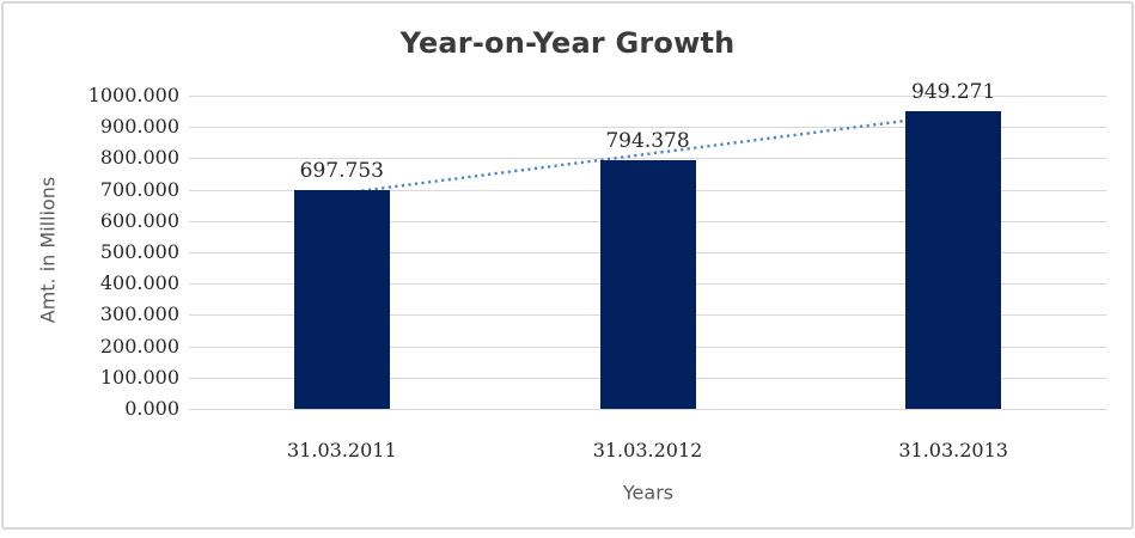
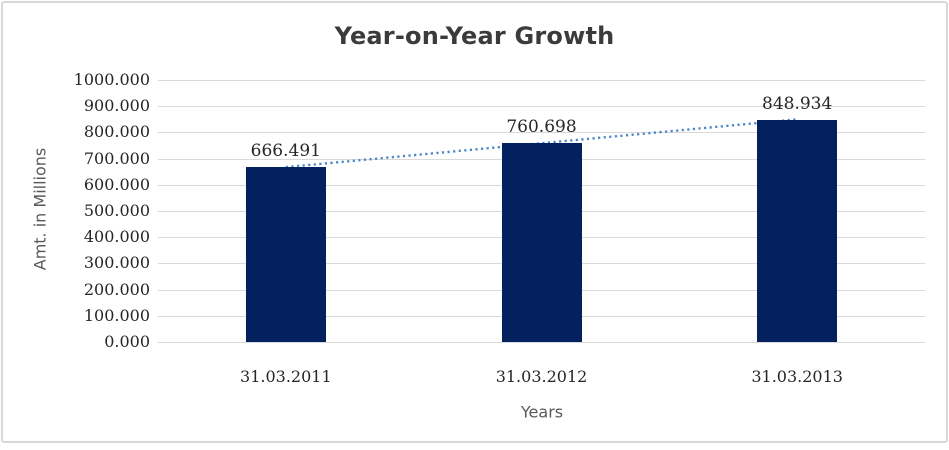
31.03.2011: 697.753 -> 666.491
31.03.2012: 794.378 -> 760.698
31.03.2013: 949.271 -> 848.934
